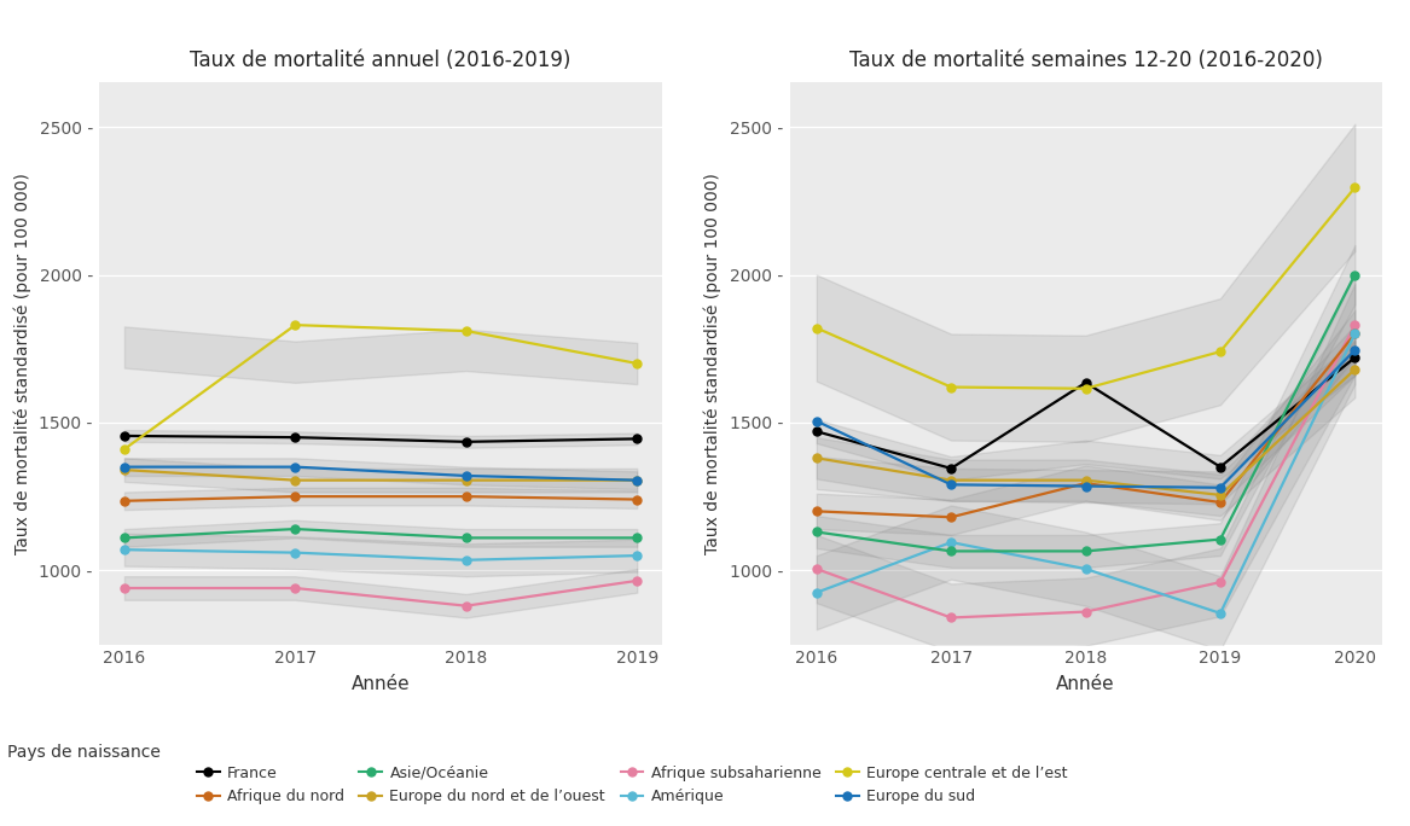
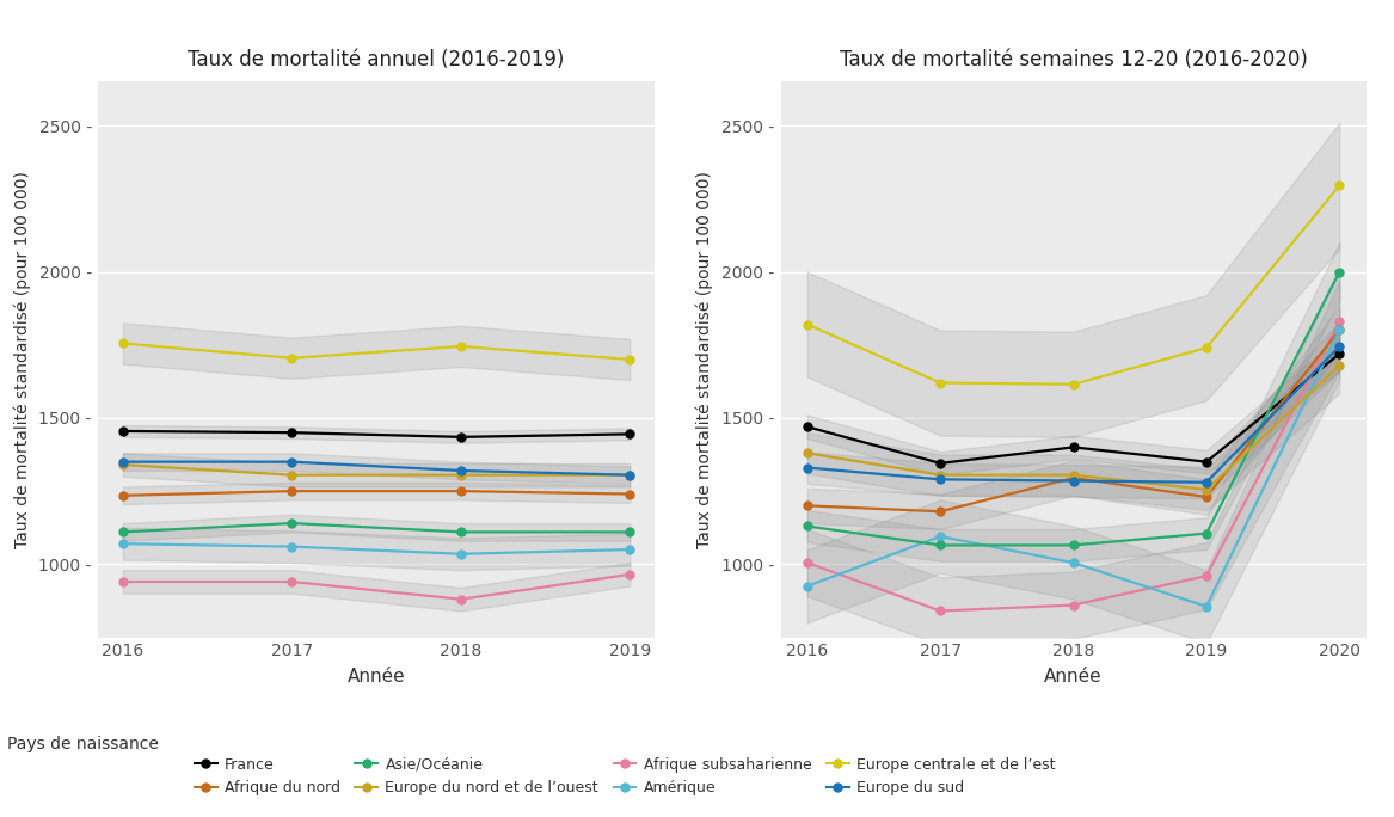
Taux de mortalité annuel (2016-2019)/Europe centrale et de l’est/2016: 1410 - -> 1755 -
Taux de mortalité annuel (2016-2019)/Europe centrale et de l’est/2017: 1830 - -> 1705 -
Taux de mortalité annuel (2016-2019)/Europe centrale et de l’est/2018: 1810 - -> 1745 -
Taux de mortalité semaines 12-20 (2016-2020)/Europe du sud/2016: 1505 - -> 1330 -
Taux de mortalité semaines 12-20 (2016-2020)/France/2018: 1635 - -> 1400 -
